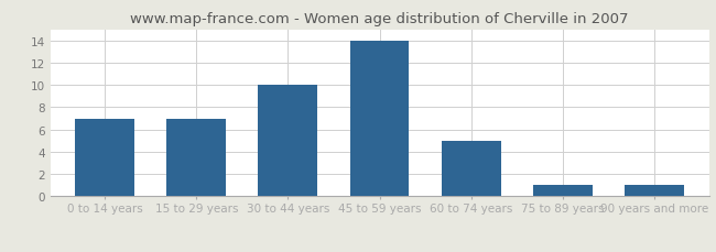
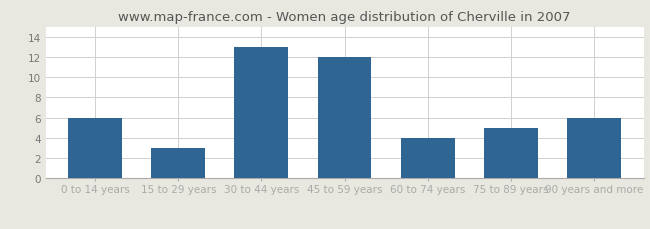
0 to 14 years: 7 -> 6
15 to 29 years: 7 -> 3
30 to 44 years: 10 -> 13
45 to 59 years: 14 -> 12
60 to 74 years: 5 -> 4
75 to 89 years: 1 -> 5
90 years and more: 1 -> 6
